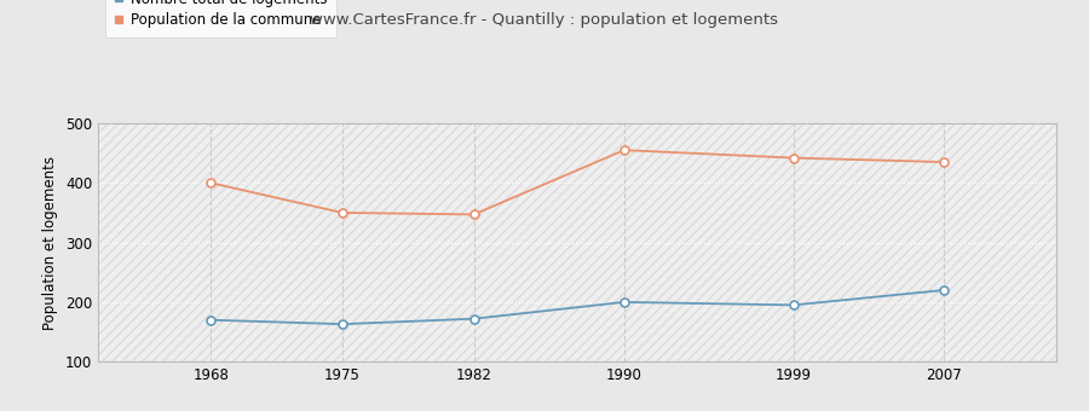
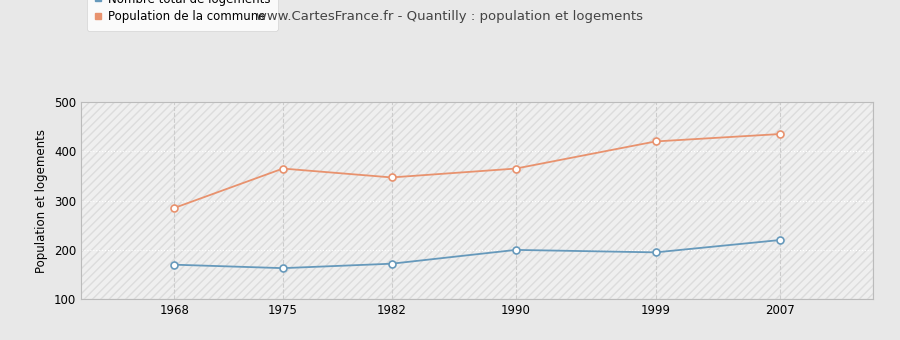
Population de la commune/1968: 400 -> 285
Population de la commune/1975: 350 -> 365
Population de la commune/1990: 455 -> 365
Population de la commune/1999: 442 -> 420
